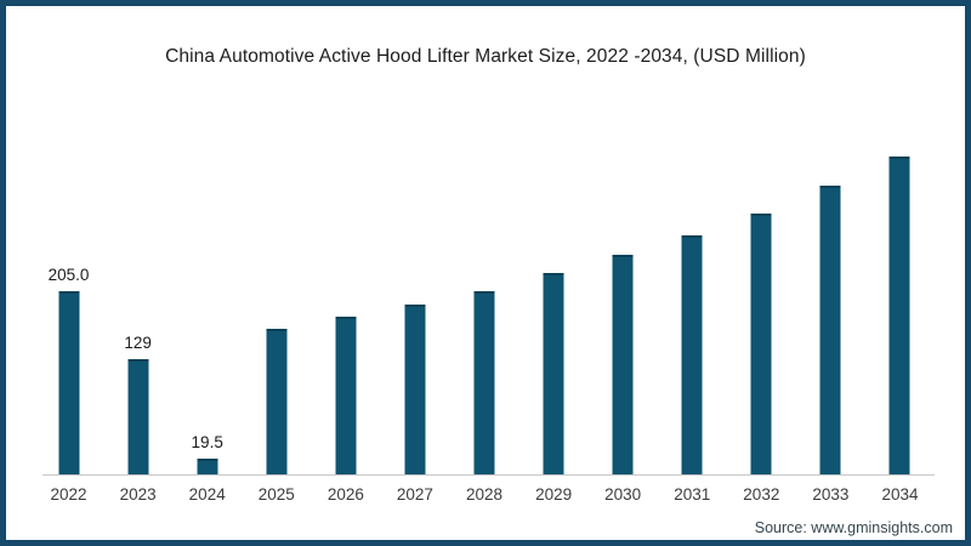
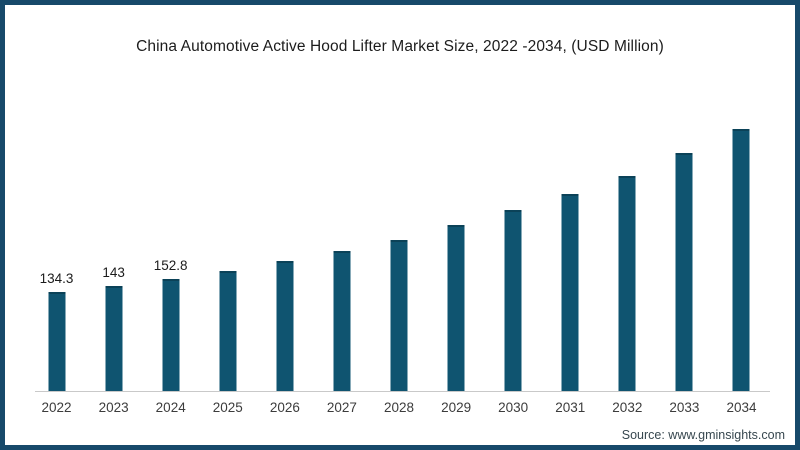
2022: 205.0 -> 134.3
2023: 129 -> 143
2024: 19.5 -> 152.8
